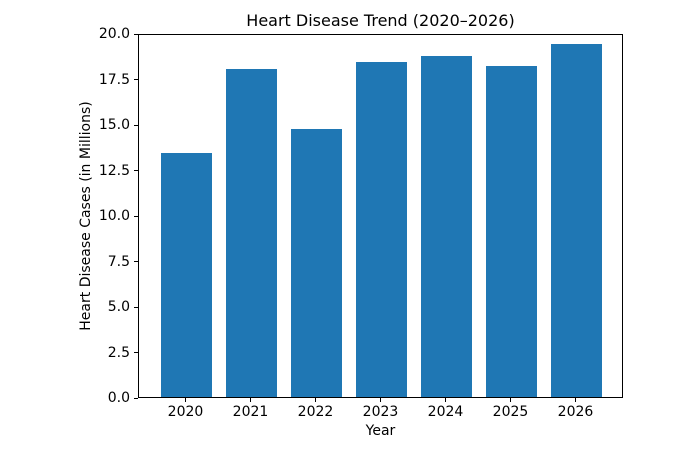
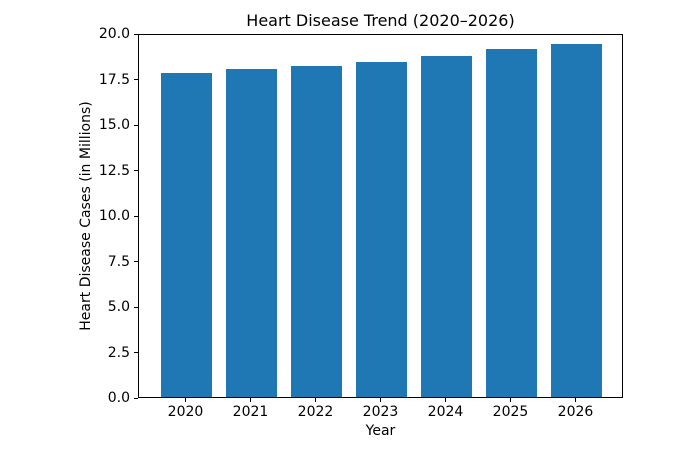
2020: 13.5 -> 17.9
2022: 14.8 -> 18.3
2025: 18.3 -> 19.2
